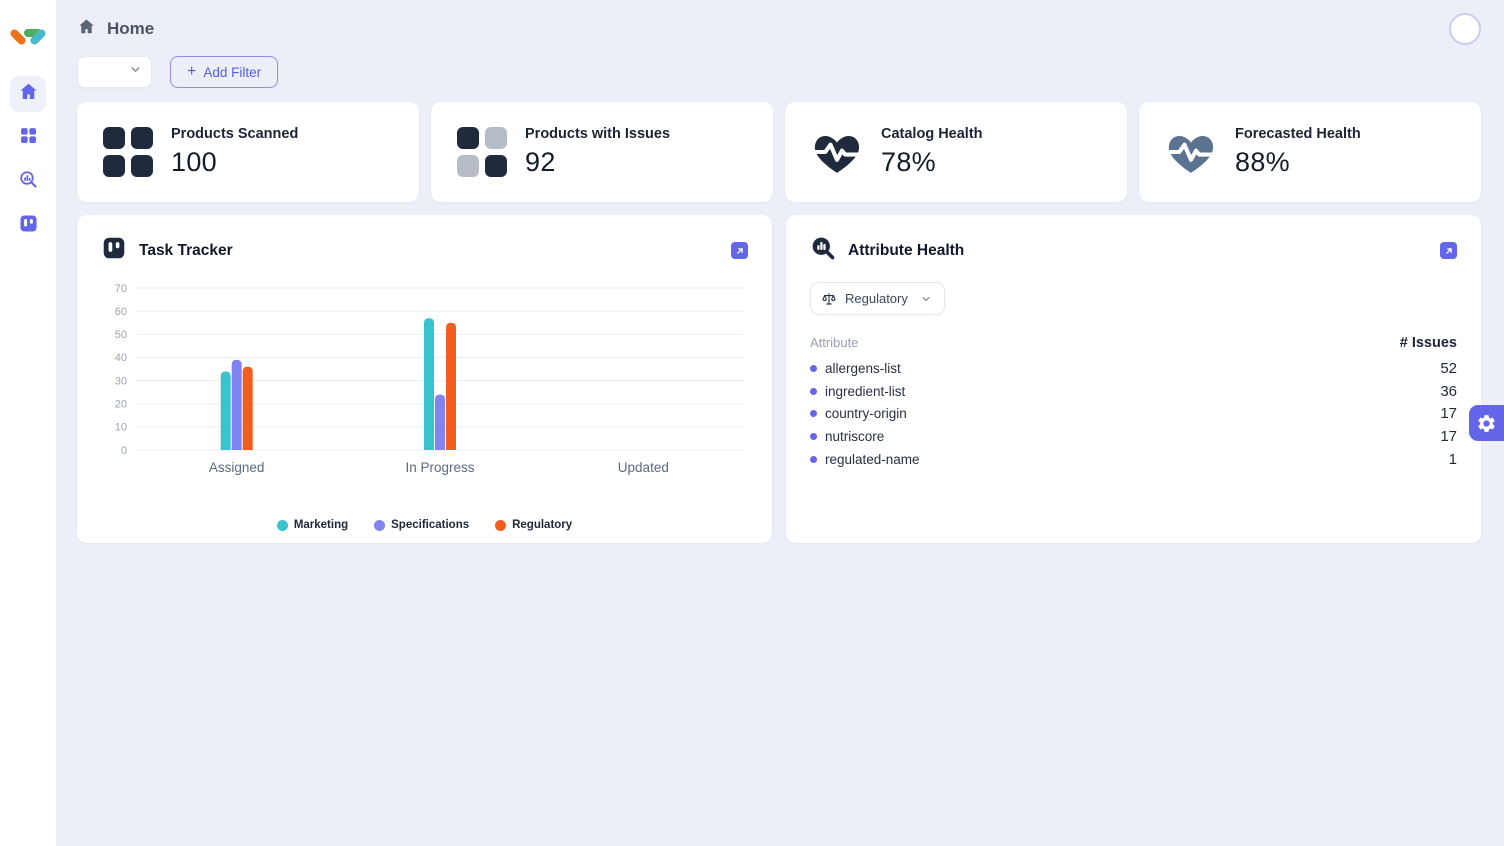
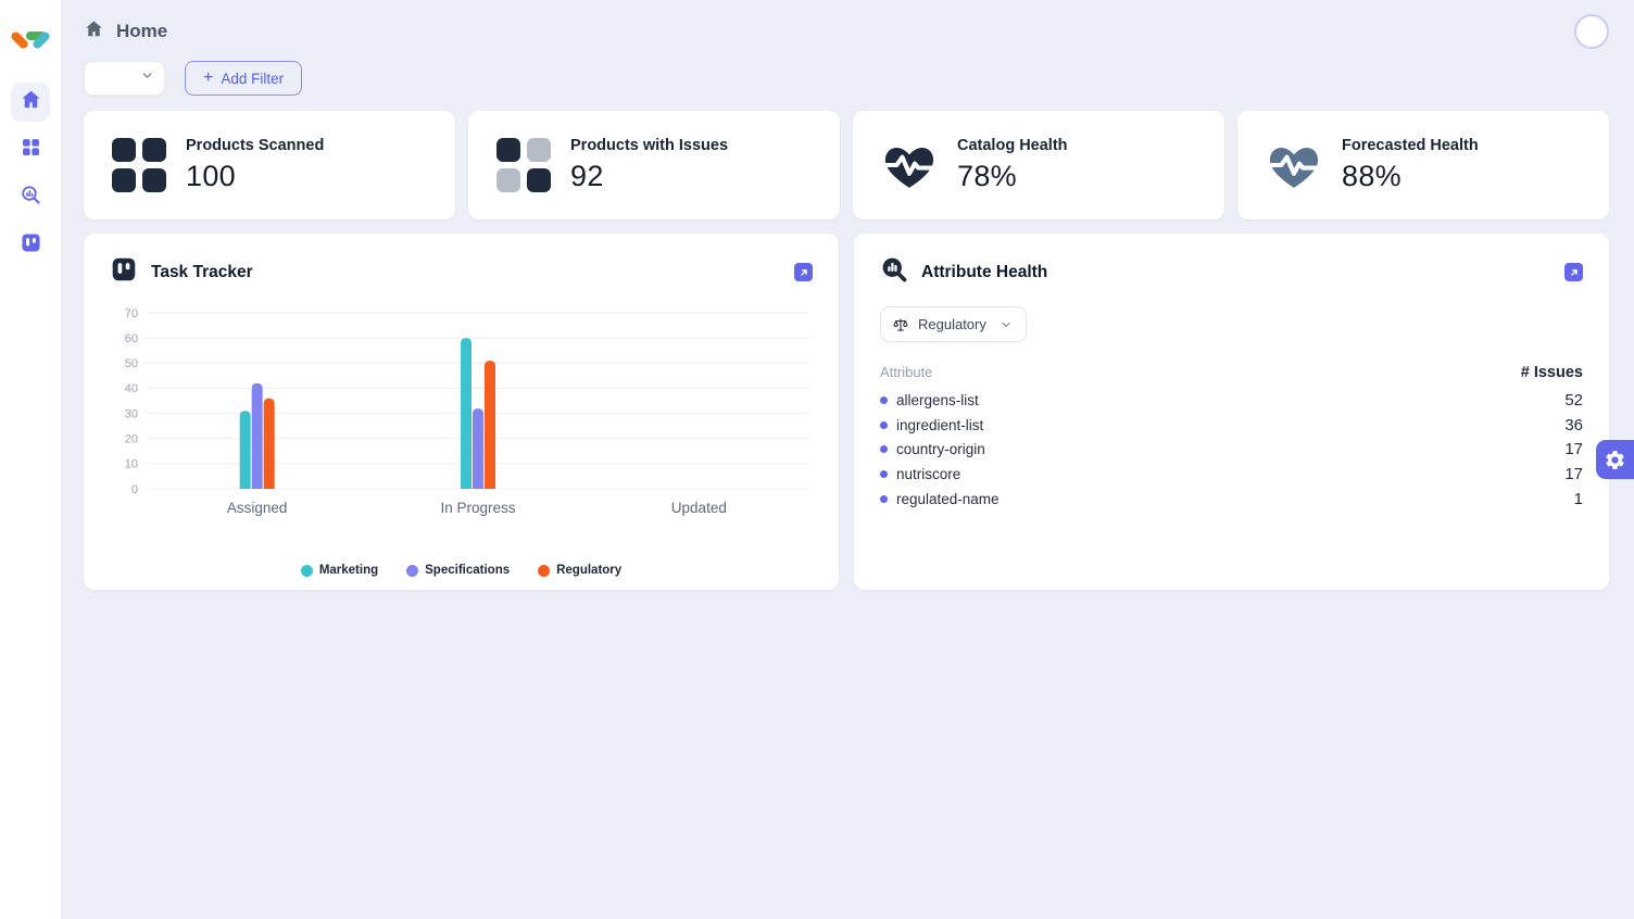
Marketing/Assigned: 34 -> 31
Specifications/Assigned: 39 -> 42
Marketing/In Progress: 57 -> 60
Specifications/In Progress: 24 -> 32
Regulatory/In Progress: 55 -> 51
